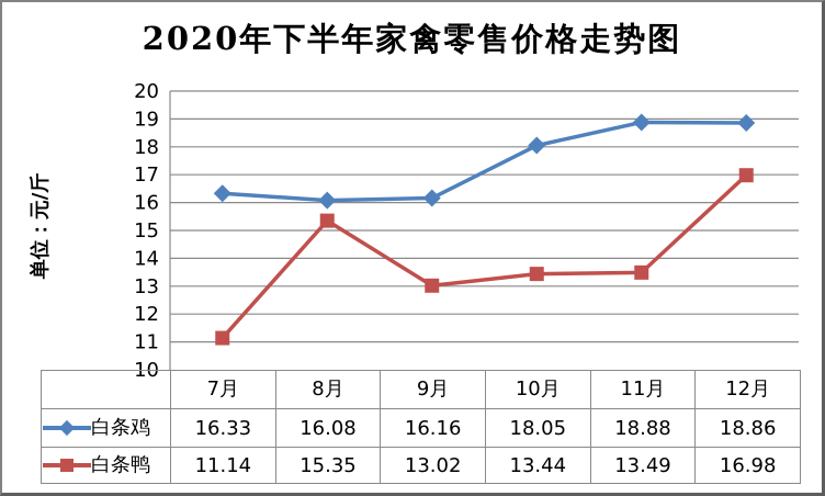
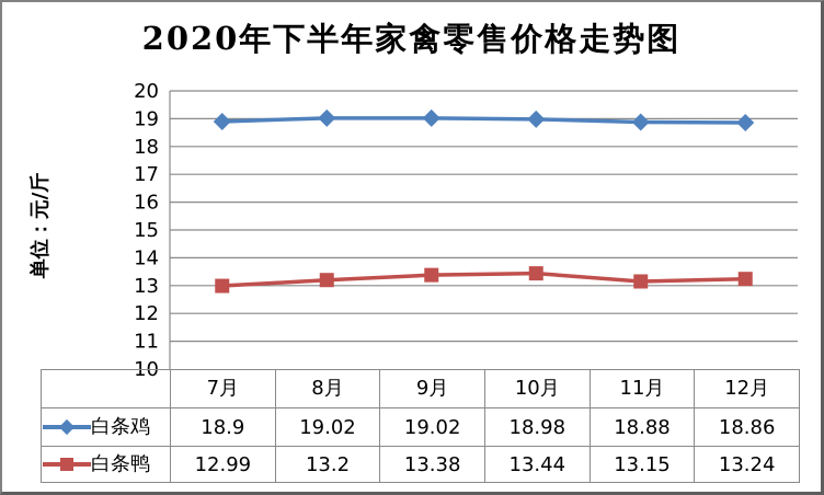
白条鸡/7月: 16.33 -> 18.9
白条鸭/7月: 11.14 -> 12.99
白条鸡/8月: 16.08 -> 19.02
白条鸭/8月: 15.35 -> 13.2
白条鸡/9月: 16.16 -> 19.02
白条鸭/9月: 13.02 -> 13.38
白条鸡/10月: 18.05 -> 18.98
白条鸭/11月: 13.49 -> 13.15
白条鸭/12月: 16.98 -> 13.24
